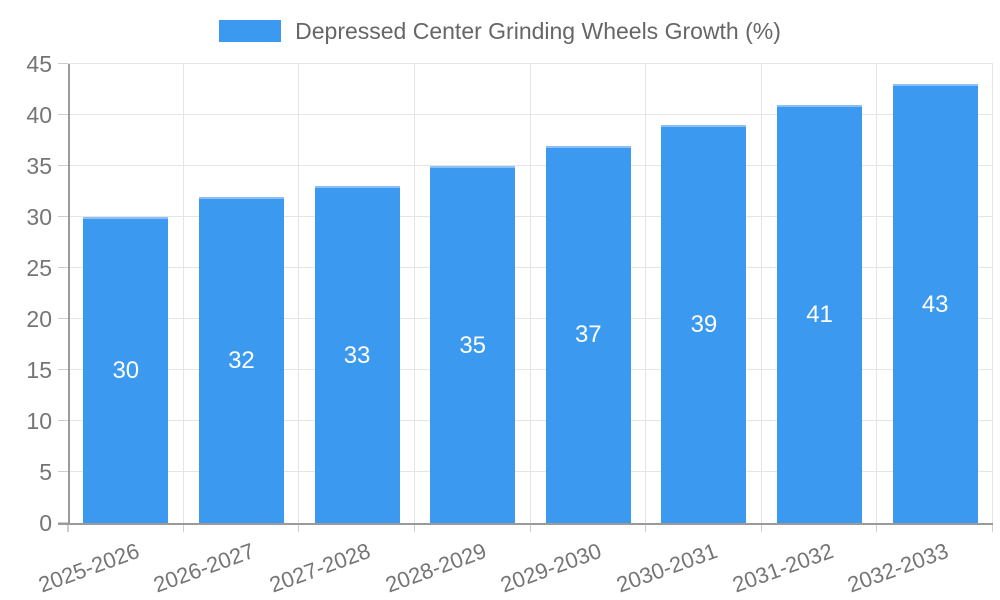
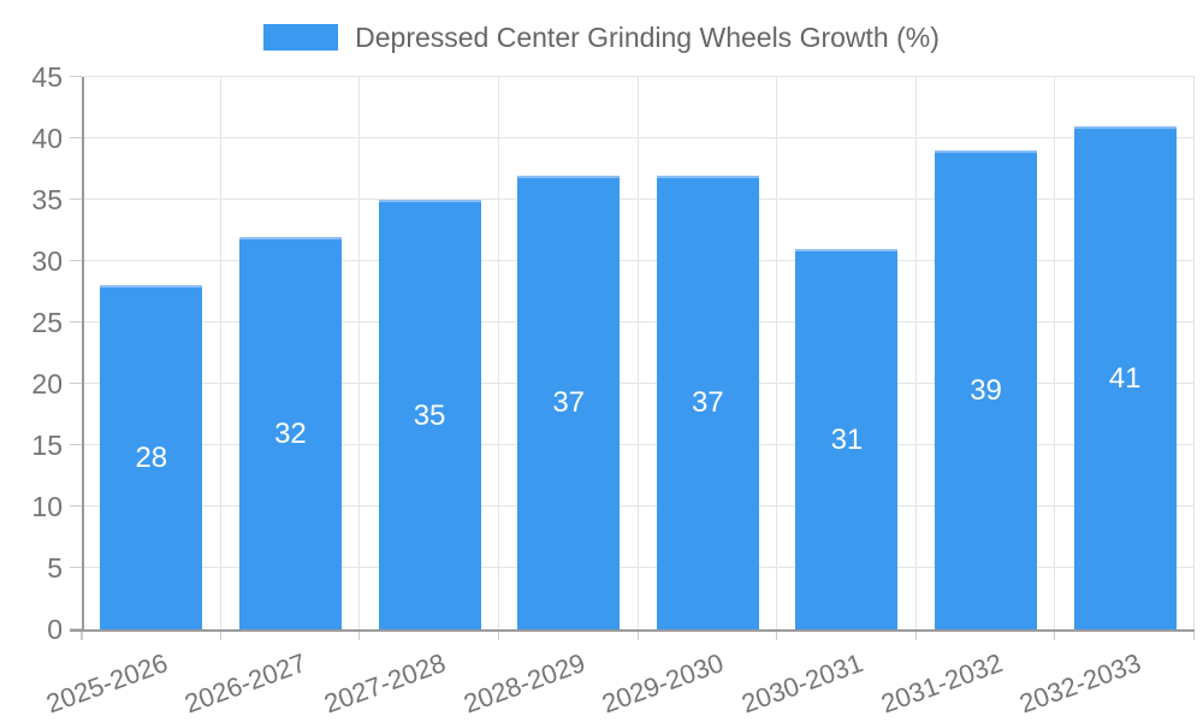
2025-2026: 30 -> 28
2027-2028: 33 -> 35
2028-2029: 35 -> 37
2030-2031: 39 -> 31
2031-2032: 41 -> 39
2032-2033: 43 -> 41
